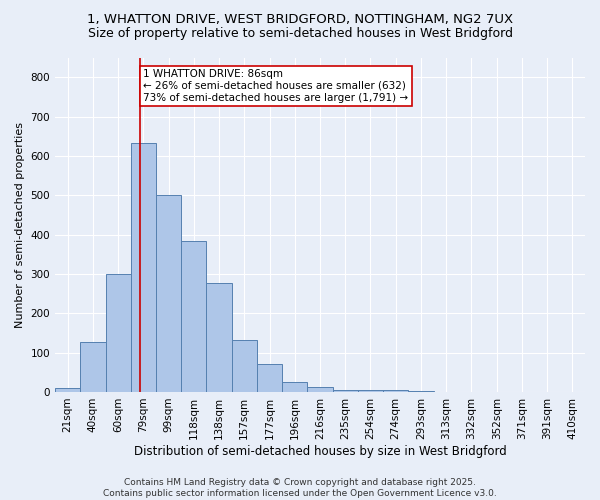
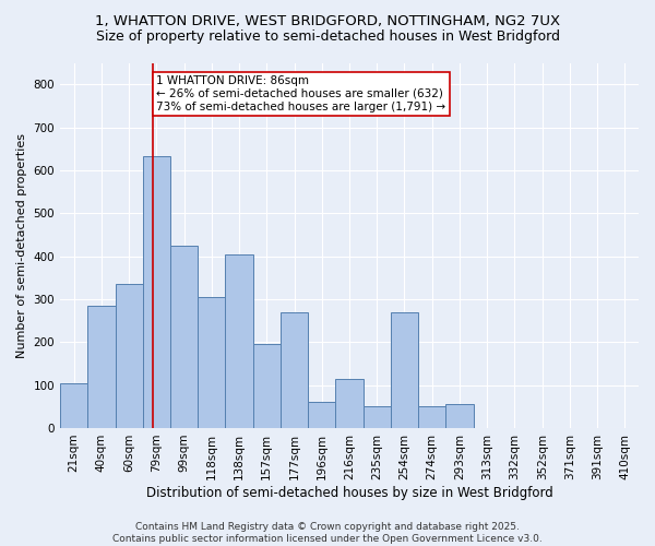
21sqm: 10 -> 105
40sqm: 128 -> 285
60sqm: 300 -> 335
99sqm: 500 -> 425
118sqm: 383 -> 305
138sqm: 278 -> 405
157sqm: 133 -> 195
177sqm: 70 -> 270
196sqm: 25 -> 60
216sqm: 13 -> 115
235sqm: 5 -> 50
254sqm: 5 -> 270
274sqm: 5 -> 50
293sqm: 2 -> 55
